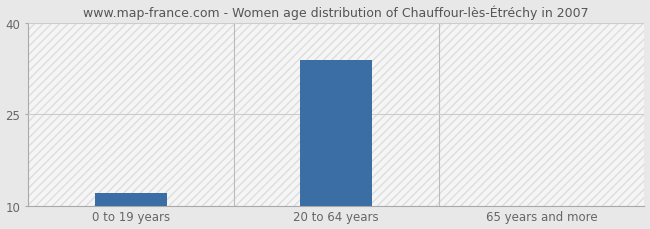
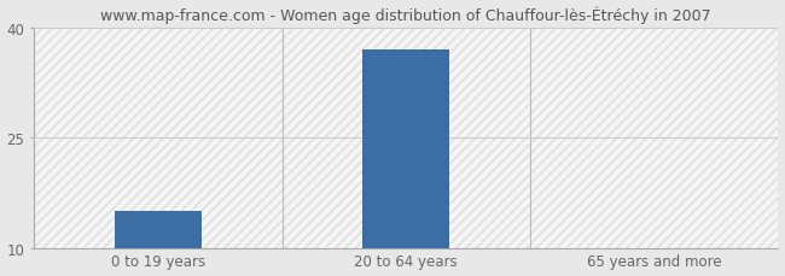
0 to 19 years: 12 -> 15
20 to 64 years: 34 -> 37
